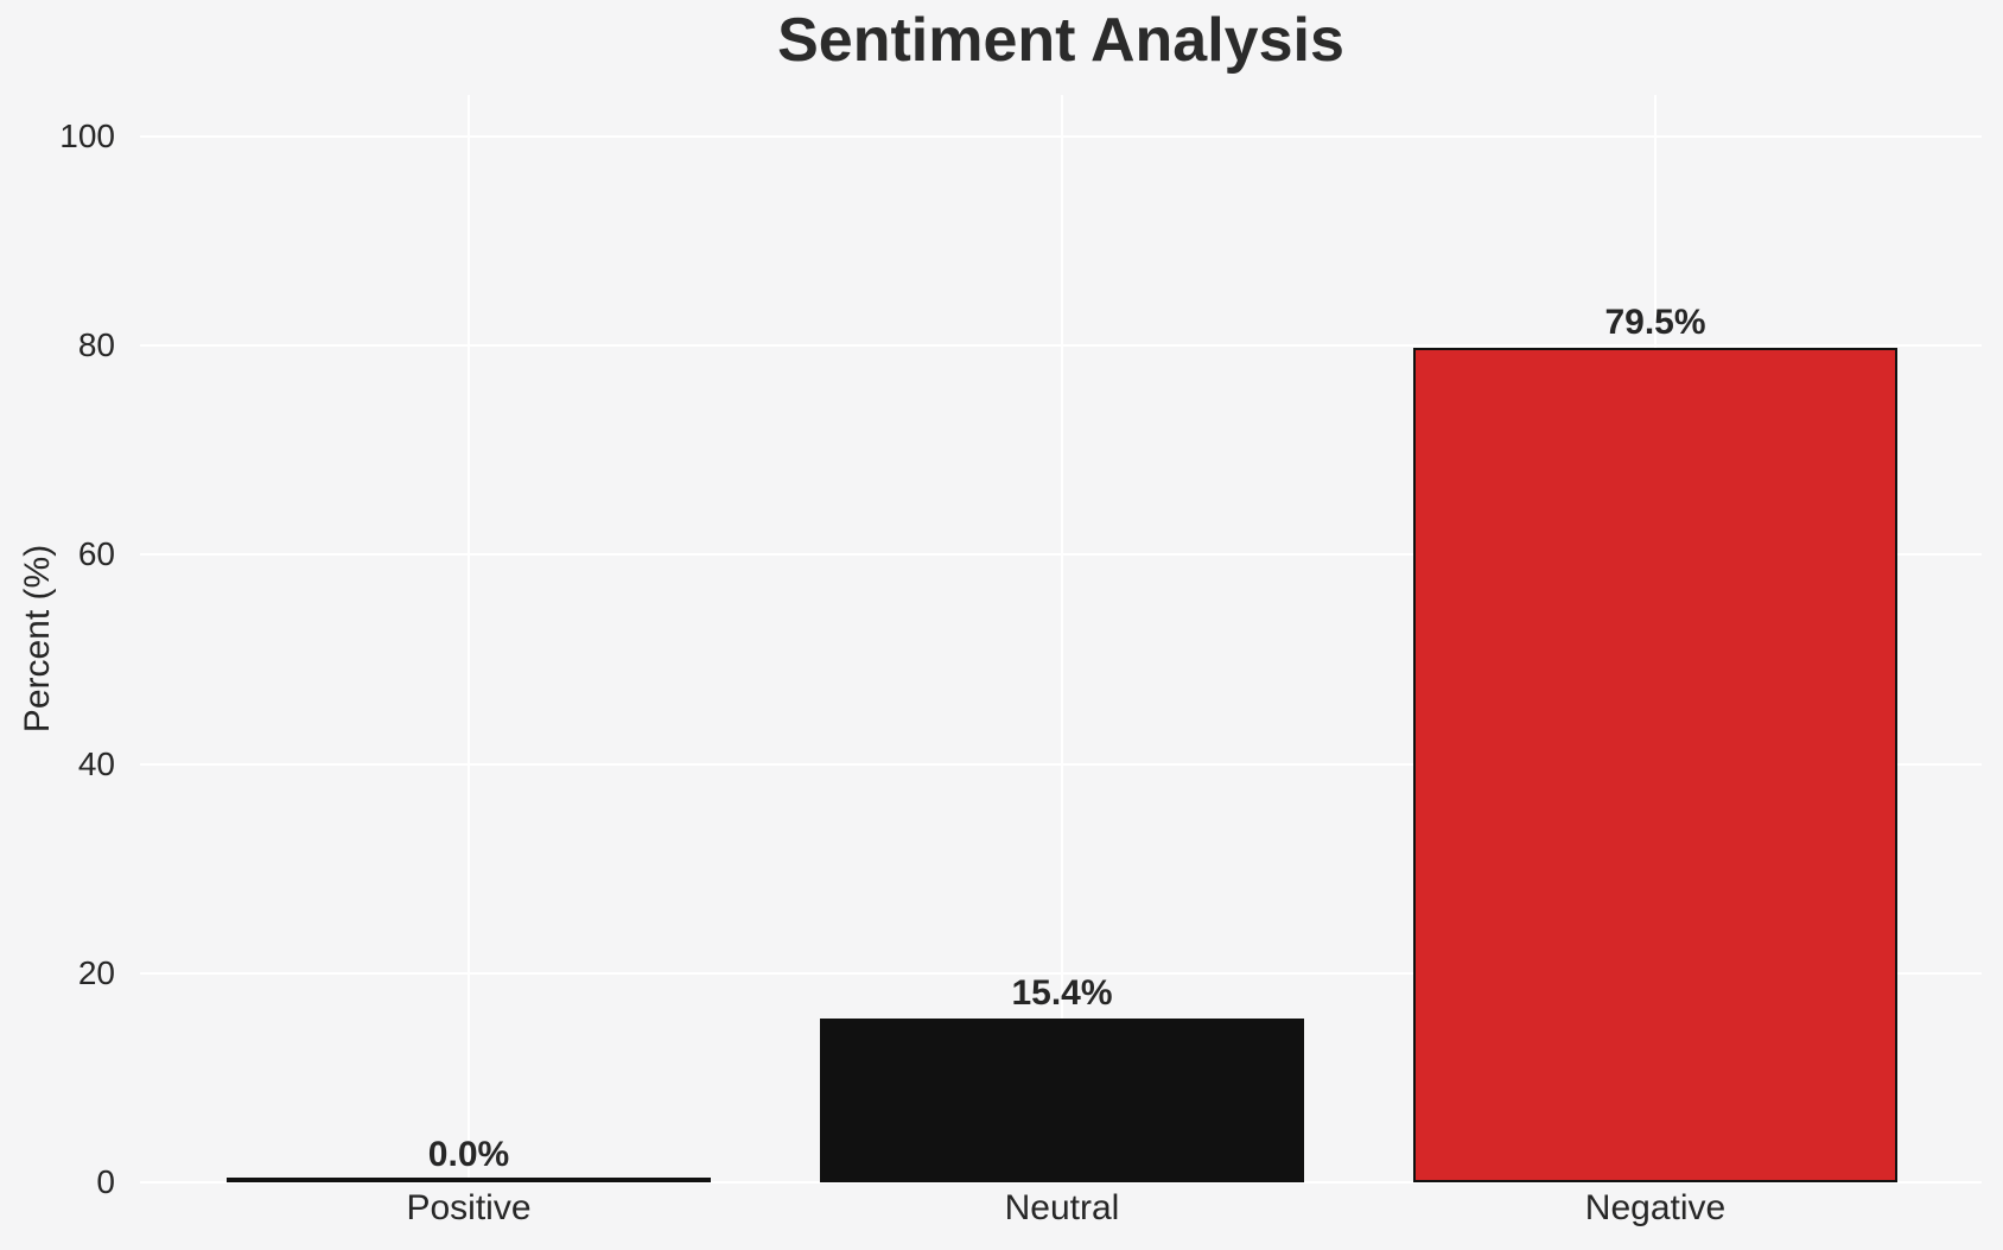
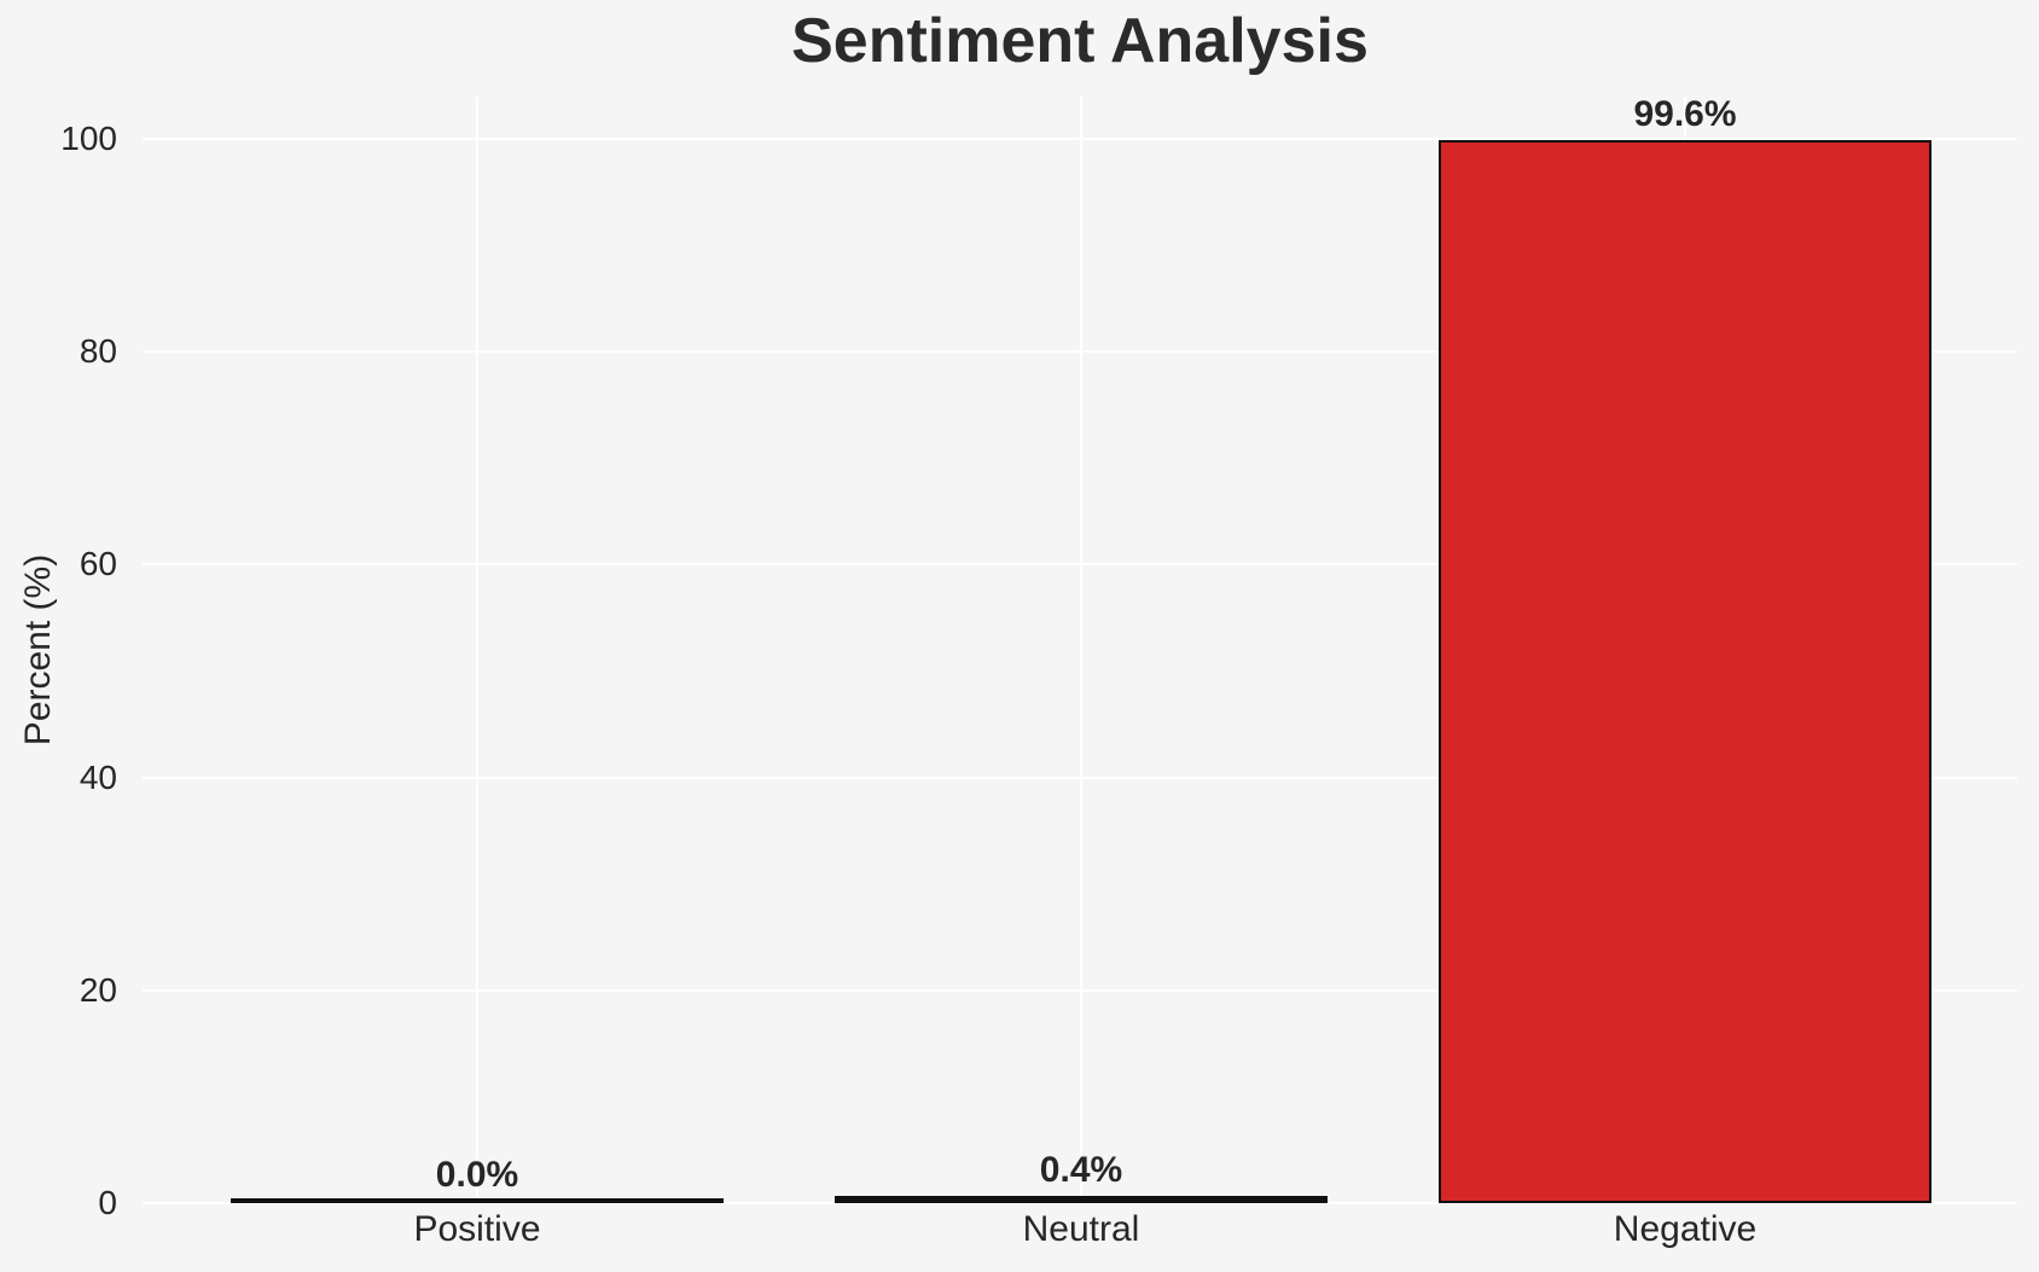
Neutral: 15.4% -> 0.4%
Negative: 79.5% -> 99.6%
